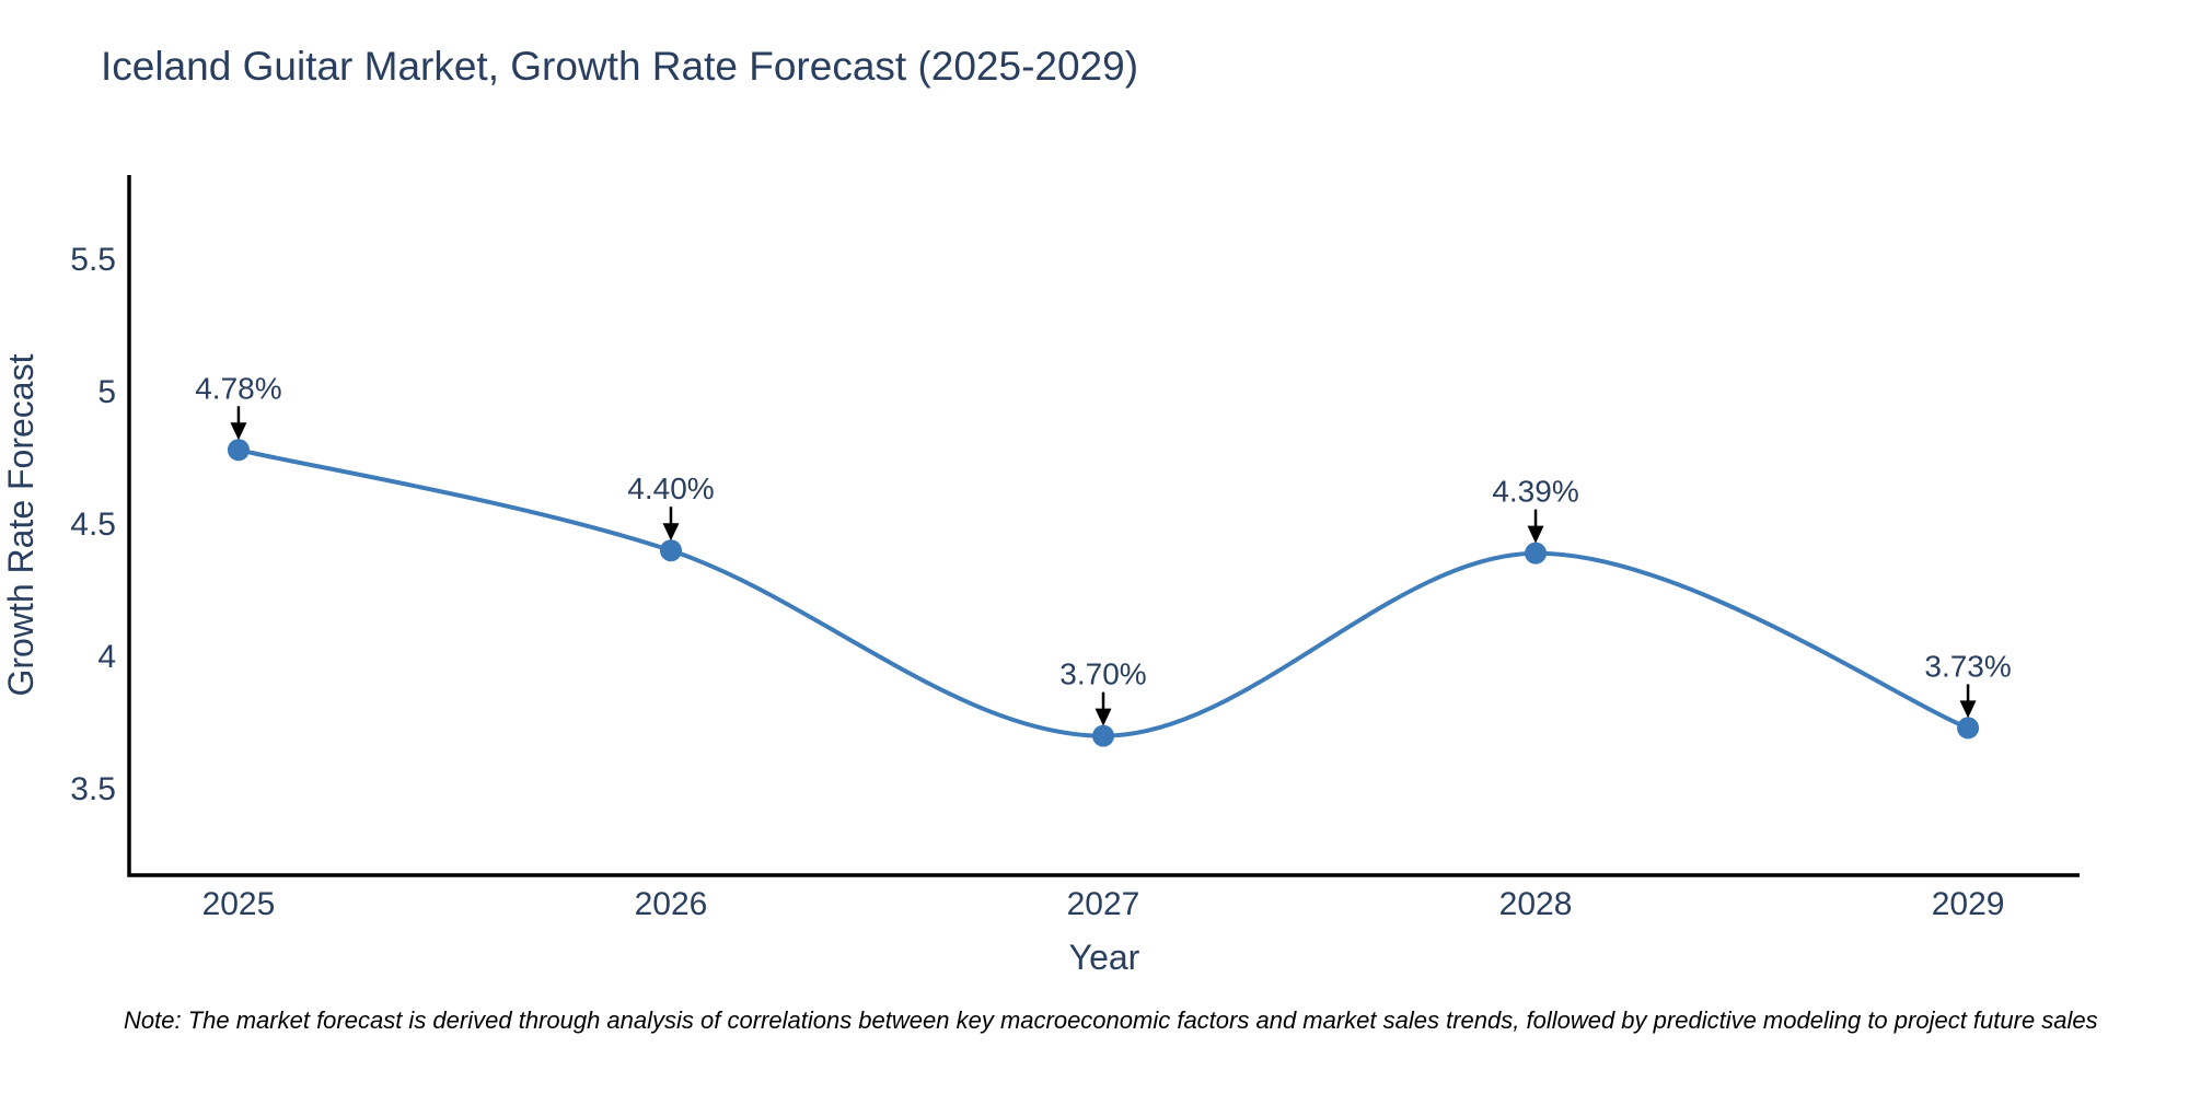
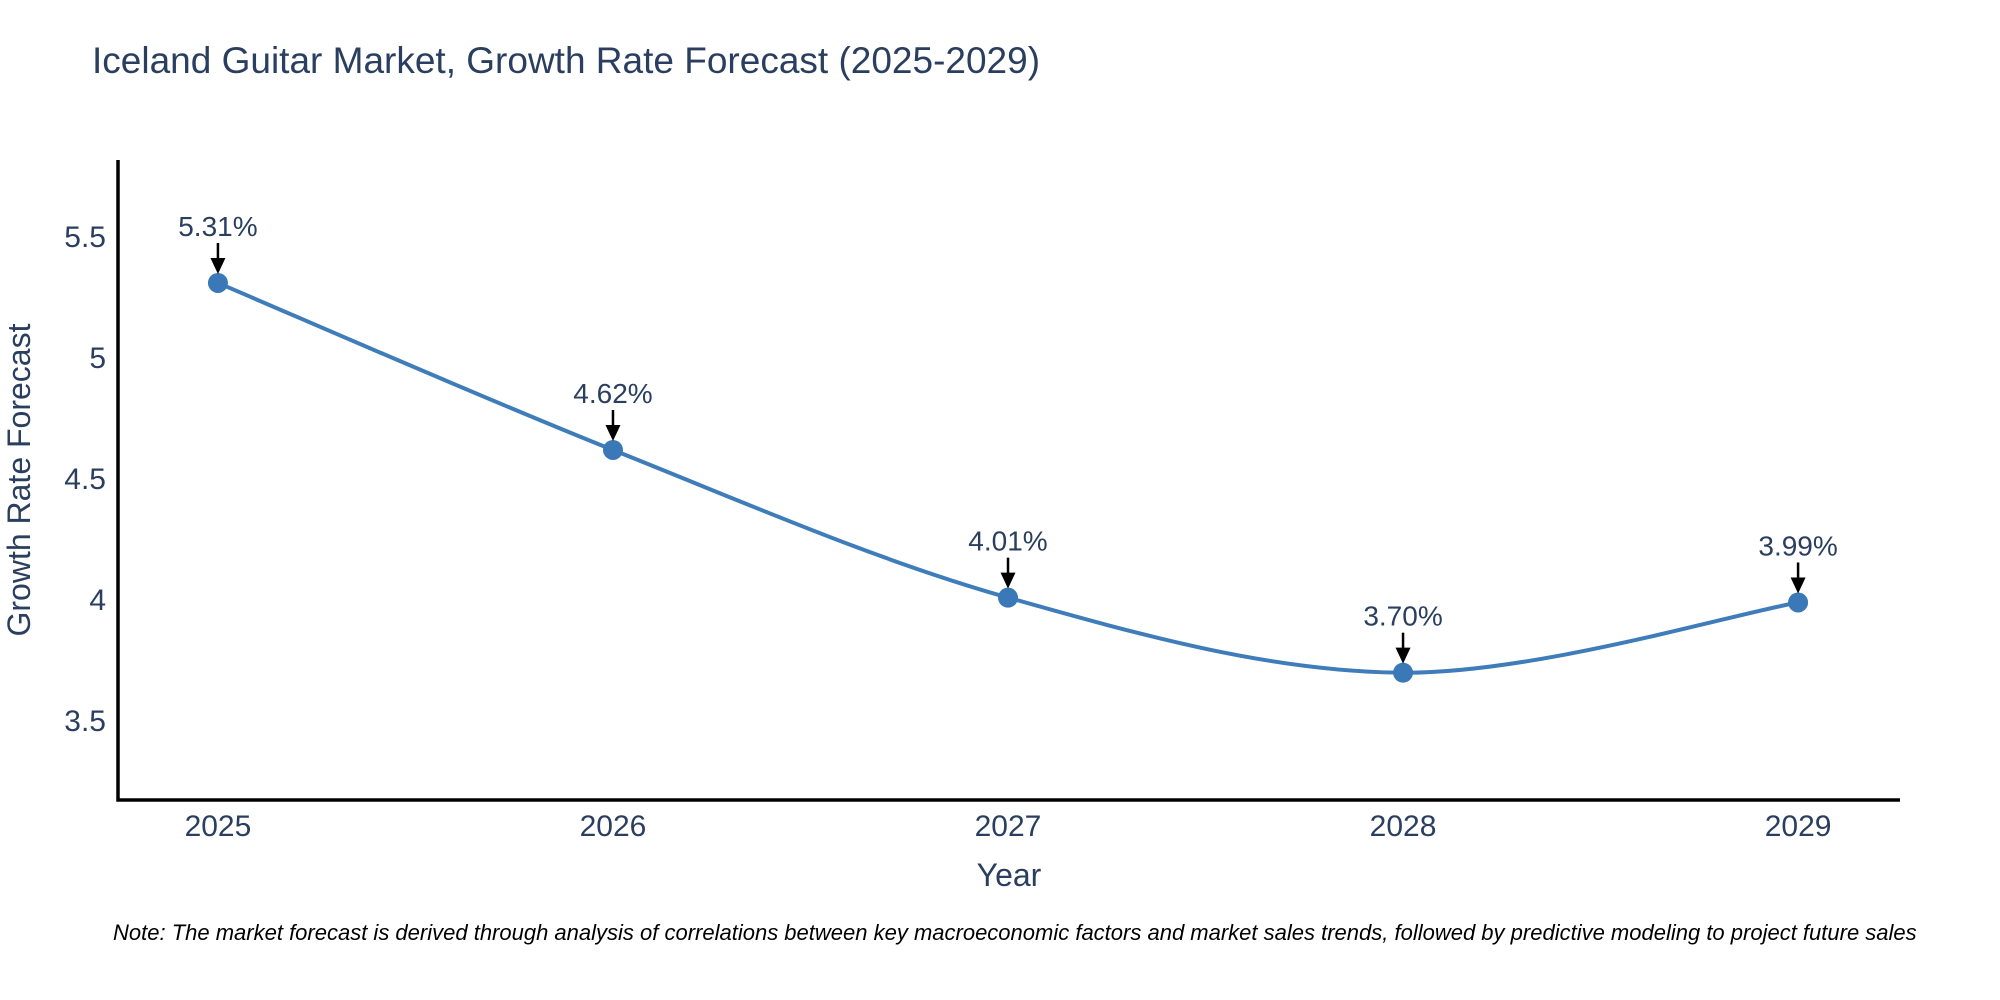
2025: 4.78% -> 5.31%
2026: 4.40% -> 4.62%
2027: 3.70% -> 4.01%
2028: 4.39% -> 3.70%
2029: 3.73% -> 3.99%
